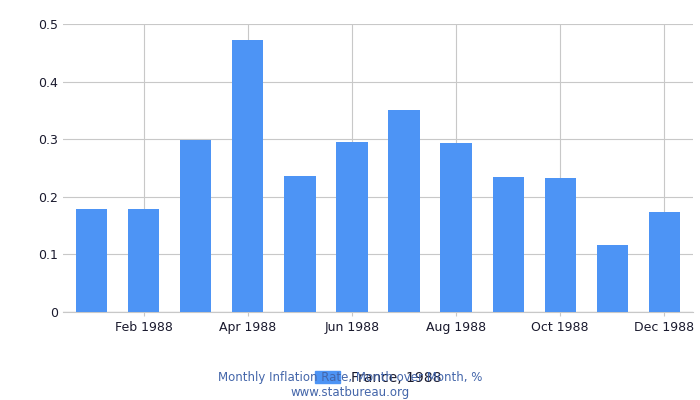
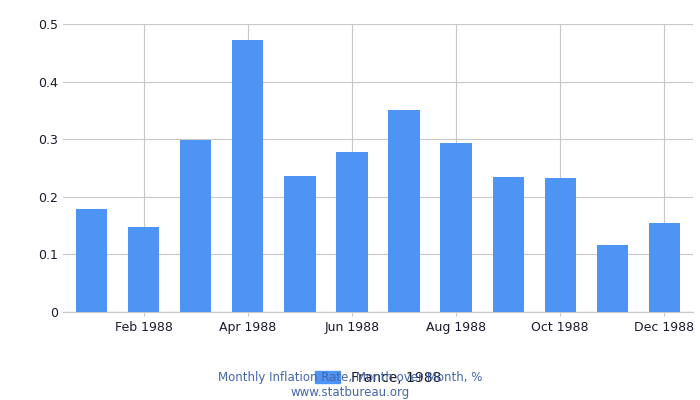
Feb 1988: 0.178 -> 0.148
Jun 1988: 0.295 -> 0.278
Dec 1988: 0.174 -> 0.154
